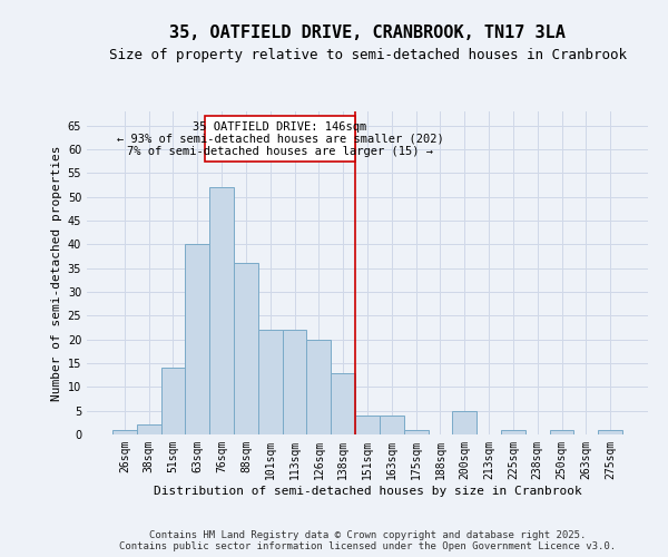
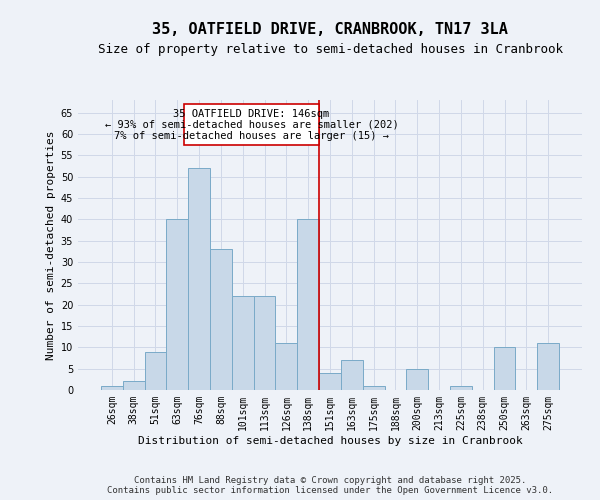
51sqm: 14 -> 9
88sqm: 36 -> 33
126sqm: 20 -> 11
138sqm: 13 -> 40
163sqm: 4 -> 7
250sqm: 1 -> 10
275sqm: 1 -> 11
